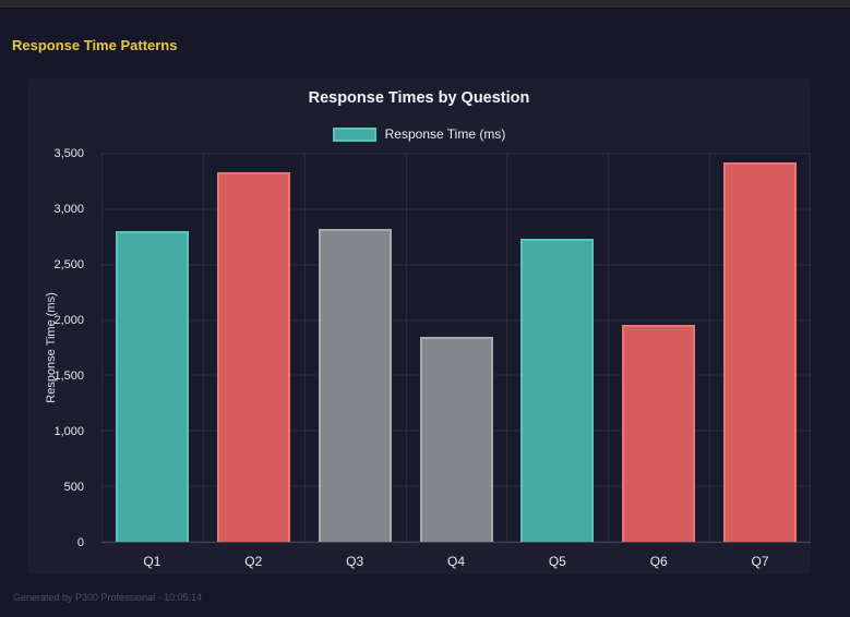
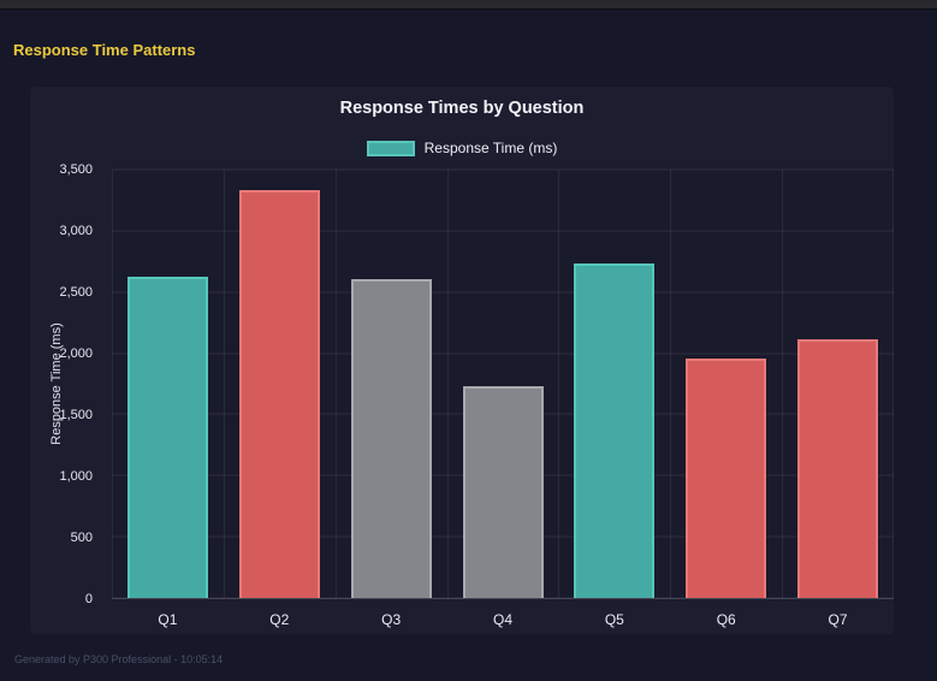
Q1: 2800 -> 2630
Q3: 2820 -> 2610
Q4: 1850 -> 1730
Q7: 3420 -> 2110
